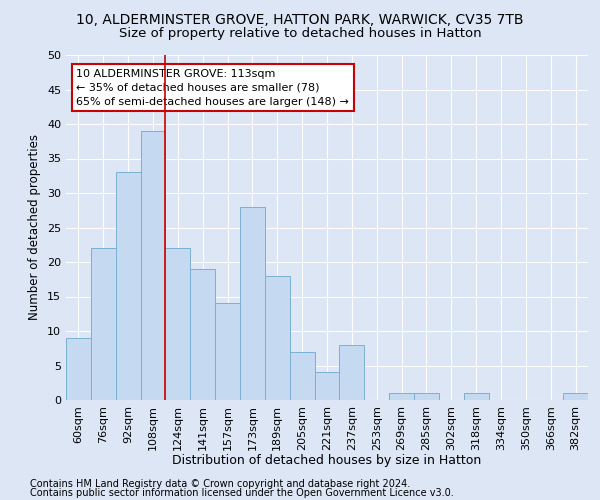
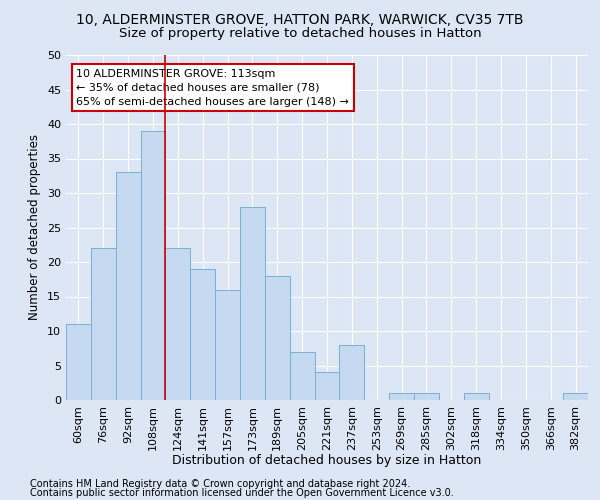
60sqm: 9 -> 11
157sqm: 14 -> 16
